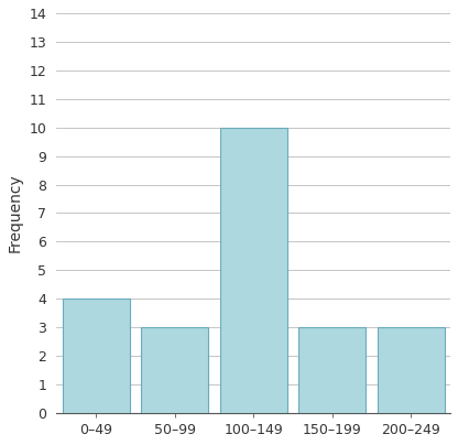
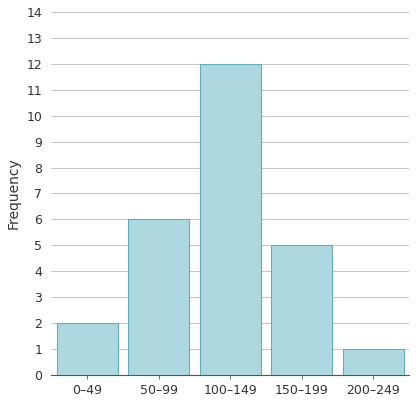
0–49: 4 -> 2
50–99: 3 -> 6
100–149: 10 -> 12
150–199: 3 -> 5
200–249: 3 -> 1
